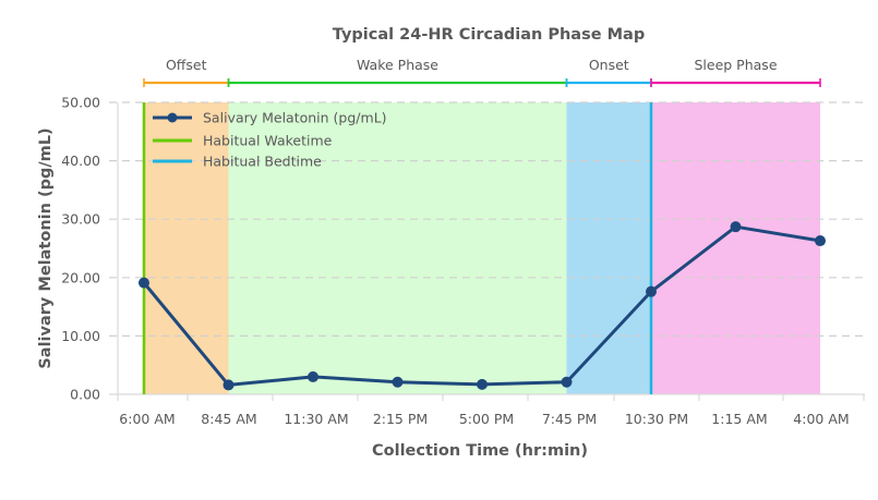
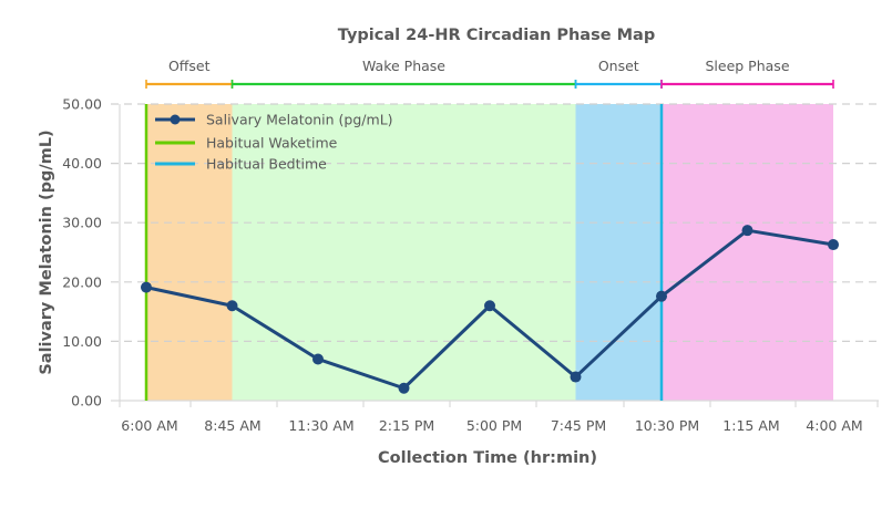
8:45 AM: 2 -> 16
11:30 AM: 3 -> 7
5:00 PM: 2 -> 16
7:45 PM: 2 -> 4
